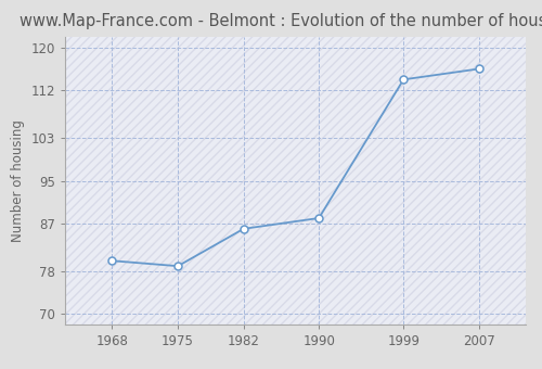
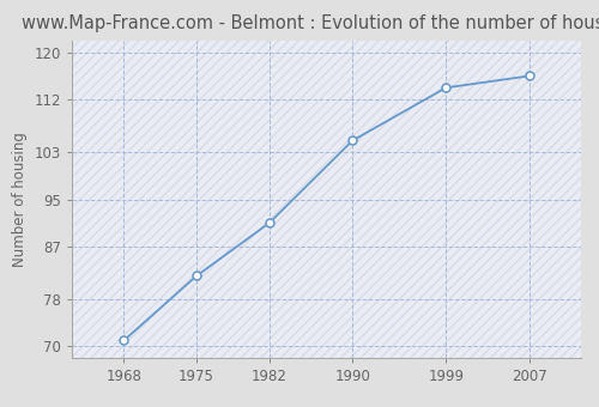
1968: 80 -> 71
1975: 79 -> 82
1982: 86 -> 91
1990: 88 -> 105
